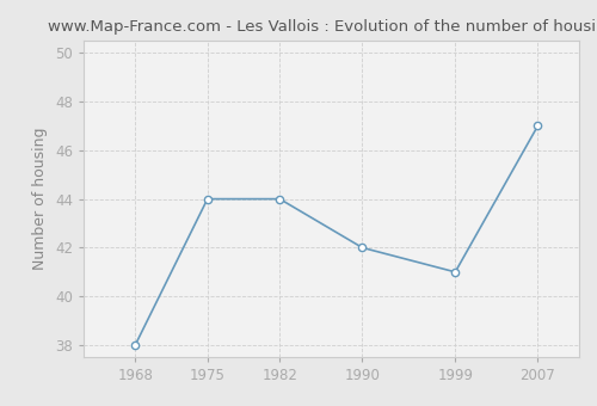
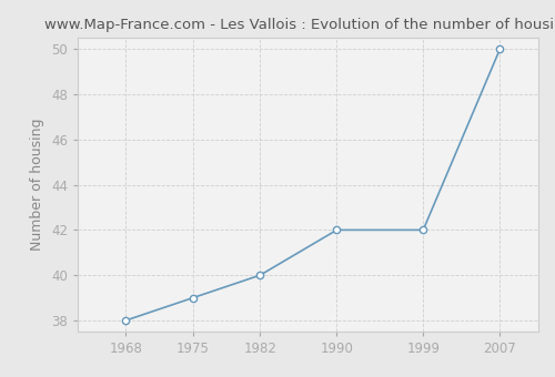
1975: 44 -> 39
1982: 44 -> 40
1999: 41 -> 42
2007: 47 -> 50
